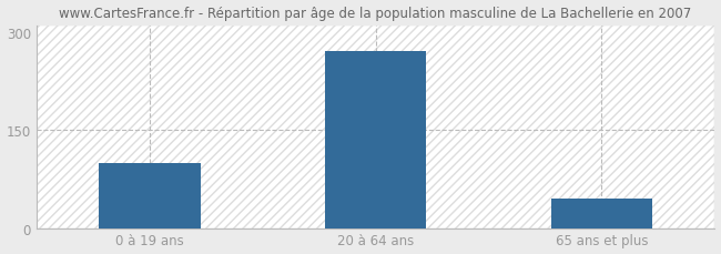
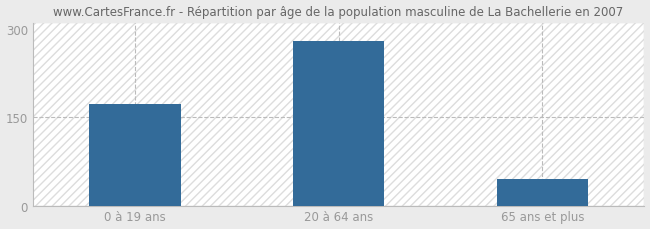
0 à 19 ans: 100 -> 172
20 à 64 ans: 270 -> 280
